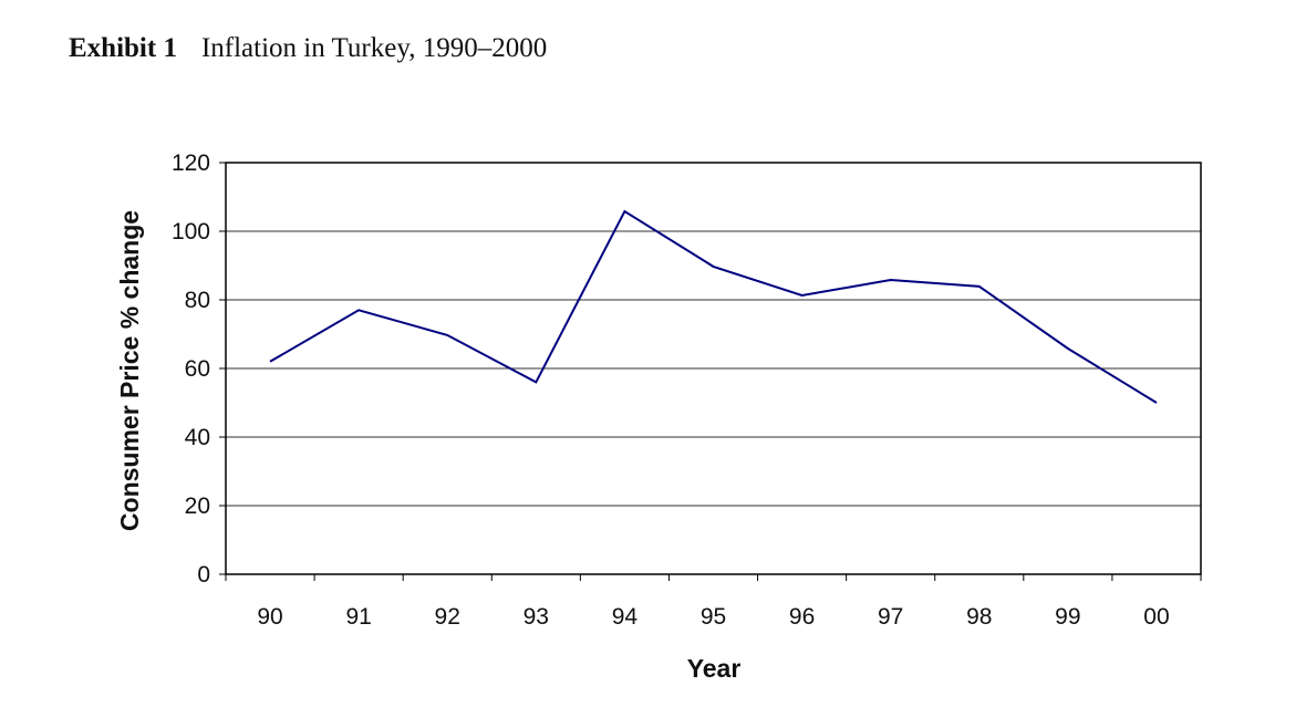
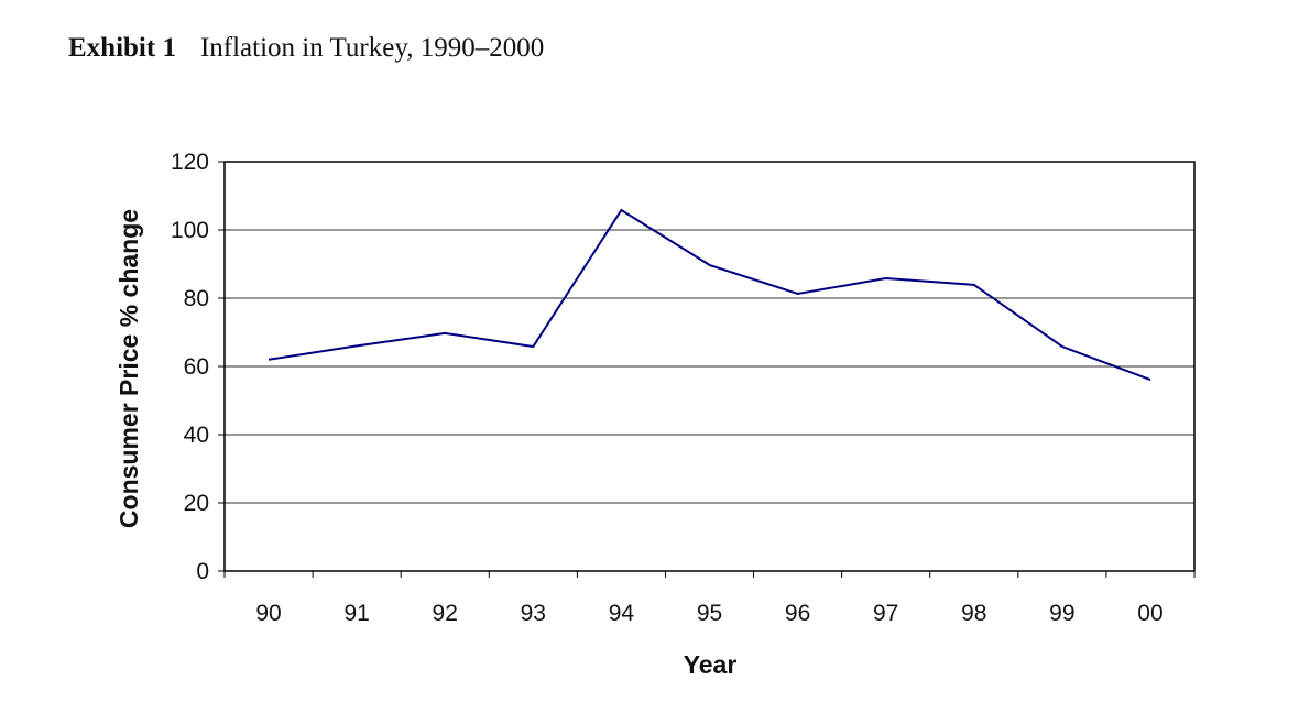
91: 77 -> 66
93: 56 -> 66
00: 50 -> 56
